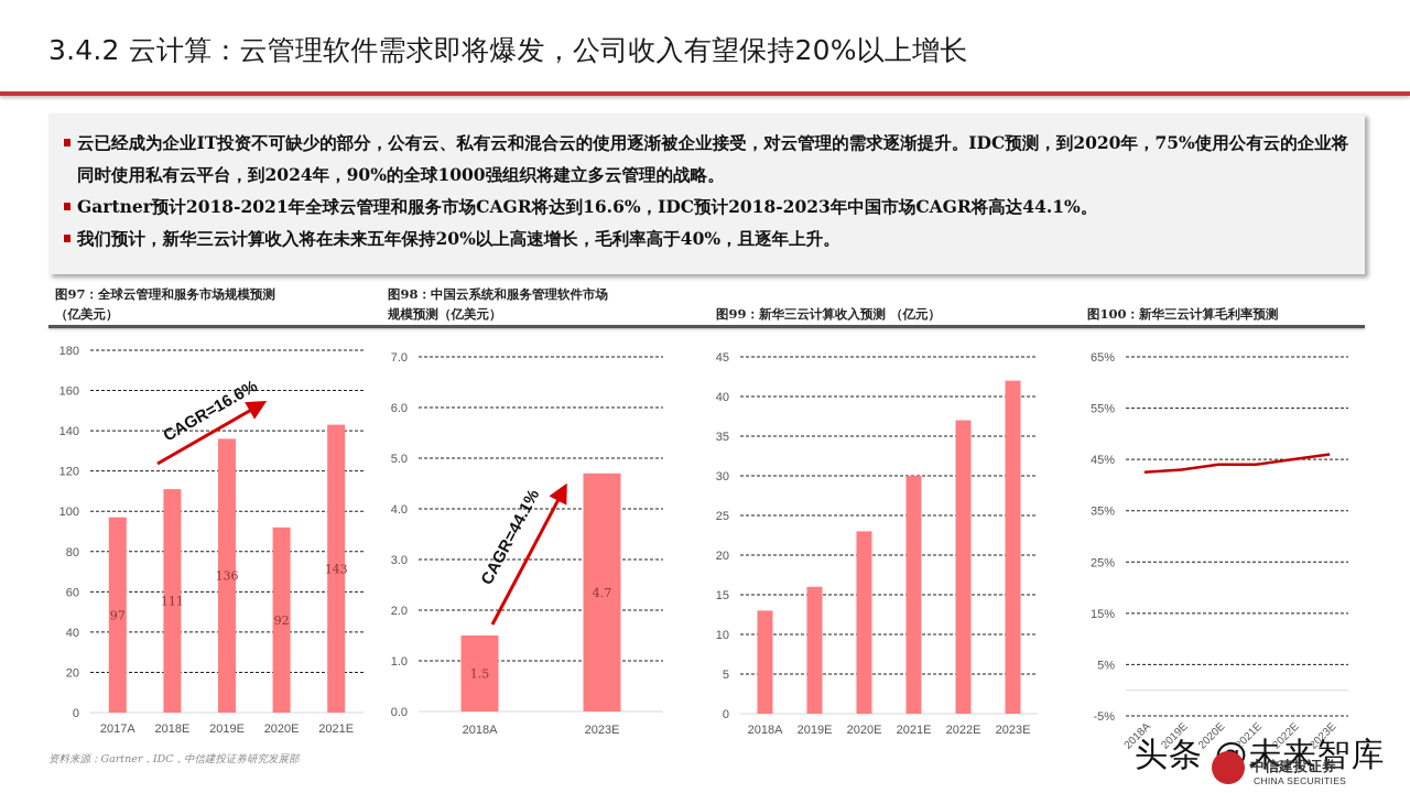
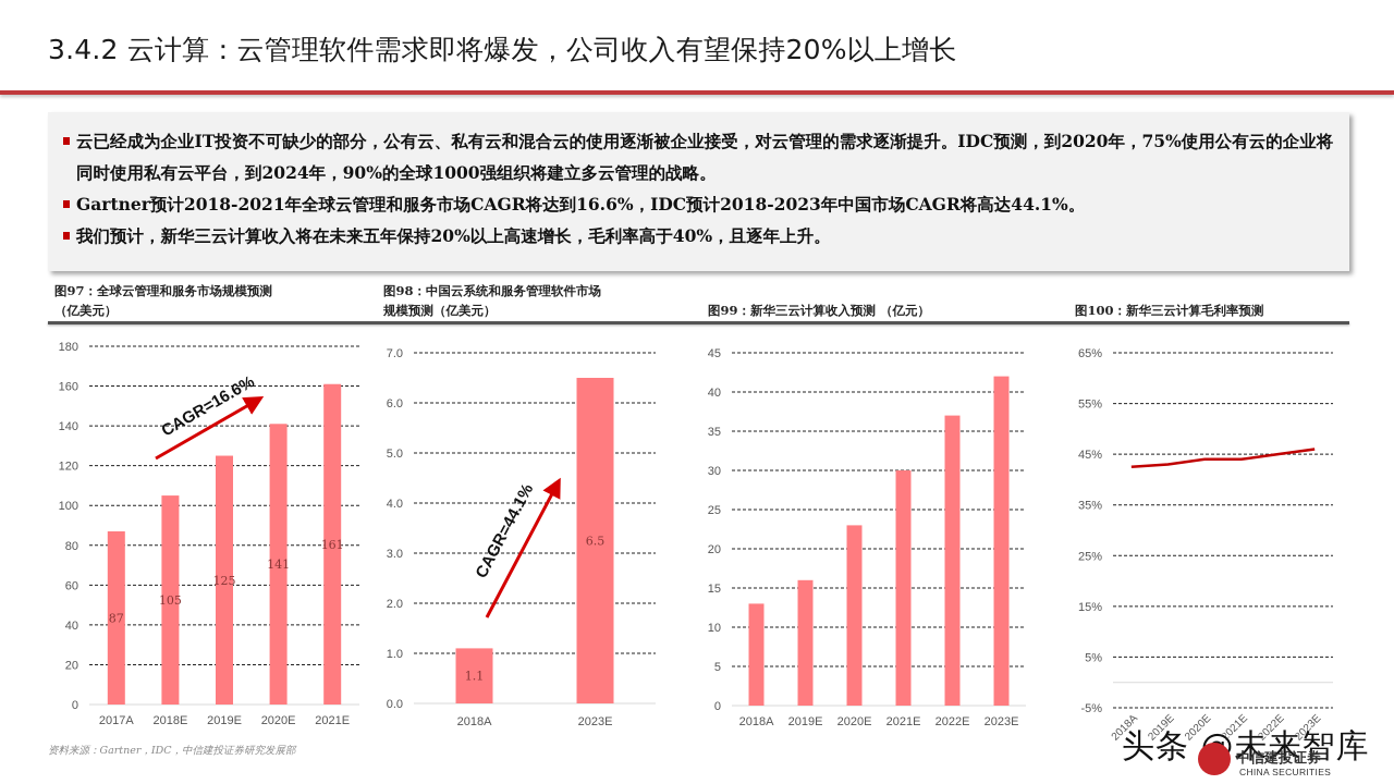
图97：全球云管理和服务市场规模预测（亿美元）/2017A: 97 -> 87
图97：全球云管理和服务市场规模预测（亿美元）/2018E: 111 -> 105
图97：全球云管理和服务市场规模预测（亿美元）/2019E: 136 -> 125
图97：全球云管理和服务市场规模预测（亿美元）/2020E: 92 -> 141
图97：全球云管理和服务市场规模预测（亿美元）/2021E: 143 -> 161
图98：中国云系统和服务管理软件市场规模预测（亿美元）/2018A: 1.5 -> 1.1
图98：中国云系统和服务管理软件市场规模预测（亿美元）/2023E: 4.7 -> 6.5
